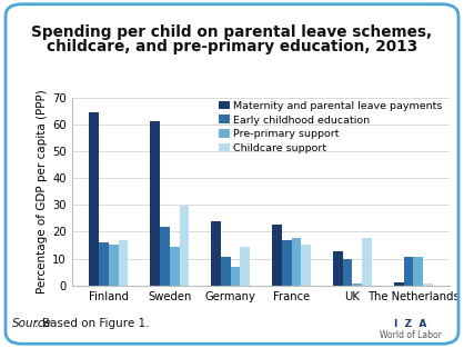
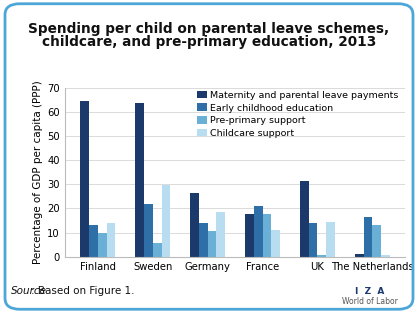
Early childhood education/Finland: 16.0 -> 13.0
Pre-primary support/Finland: 15.0 -> 10.0
Childcare support/Finland: 17.0 -> 14.0
Maternity and parental leave payments/Sweden: 61.0 -> 63.5
Pre-primary support/Sweden: 14.5 -> 5.5
Maternity and parental leave payments/Germany: 24.0 -> 26.5
Early childhood education/Germany: 10.5 -> 14.0
Pre-primary support/Germany: 7.0 -> 10.5
Childcare support/Germany: 14.5 -> 18.5
Maternity and parental leave payments/France: 22.5 -> 17.5
Early childhood education/France: 17.0 -> 21.0
Childcare support/France: 15.0 -> 11.0
Maternity and parental leave payments/UK: 12.5 -> 31.5
Early childhood education/UK: 10.0 -> 14.0
Childcare support/UK: 17.5 -> 14.5
Early childhood education/The Netherlands: 10.5 -> 16.5
Pre-primary support/The Netherlands: 10.5 -> 13.0
